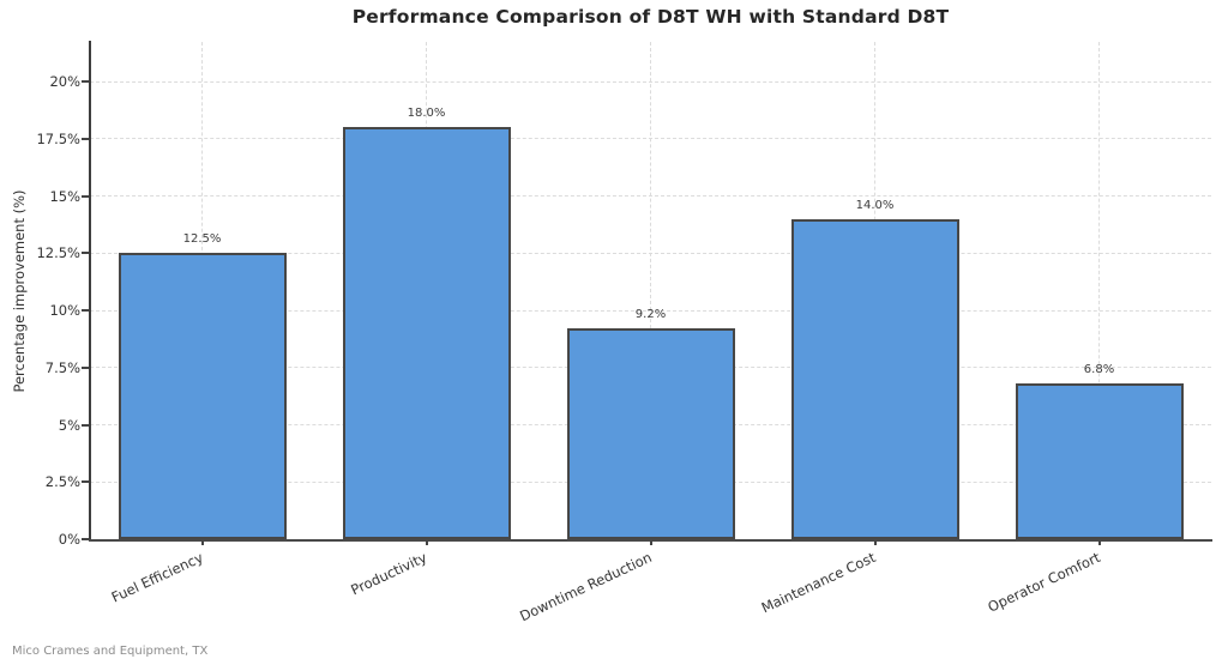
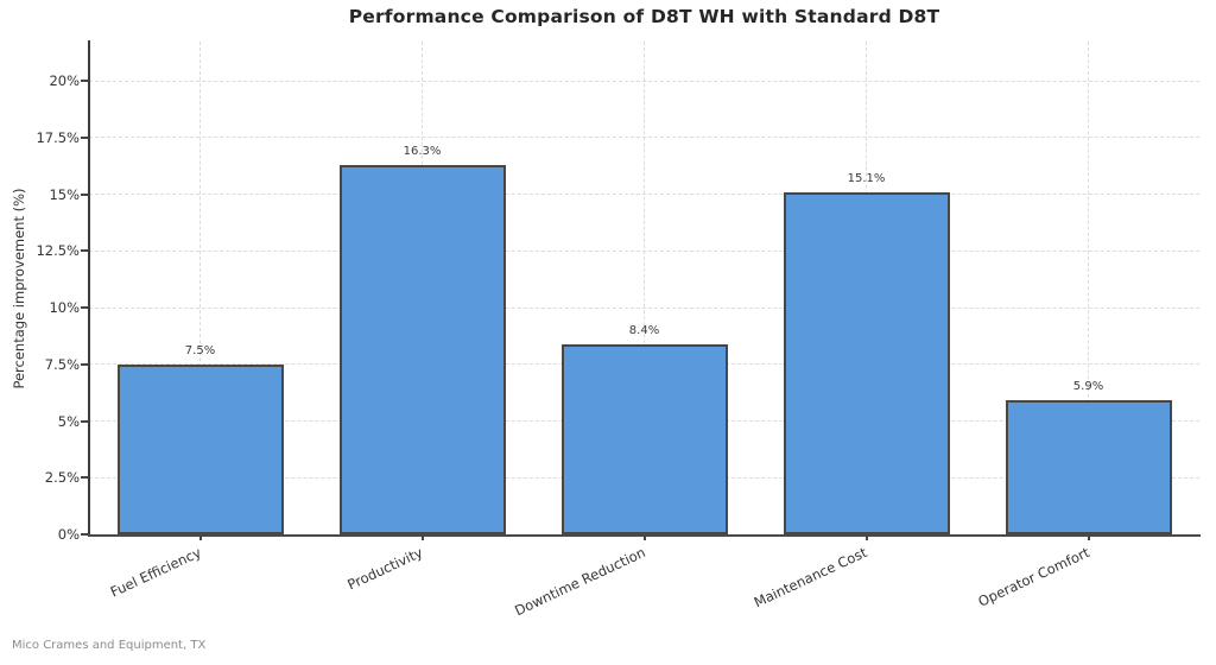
Fuel Efficiency: 12.5% -> 7.5%
Productivity: 18.0% -> 16.3%
Downtime Reduction: 9.2% -> 8.4%
Maintenance Cost: 14.0% -> 15.1%
Operator Comfort: 6.8% -> 5.9%
